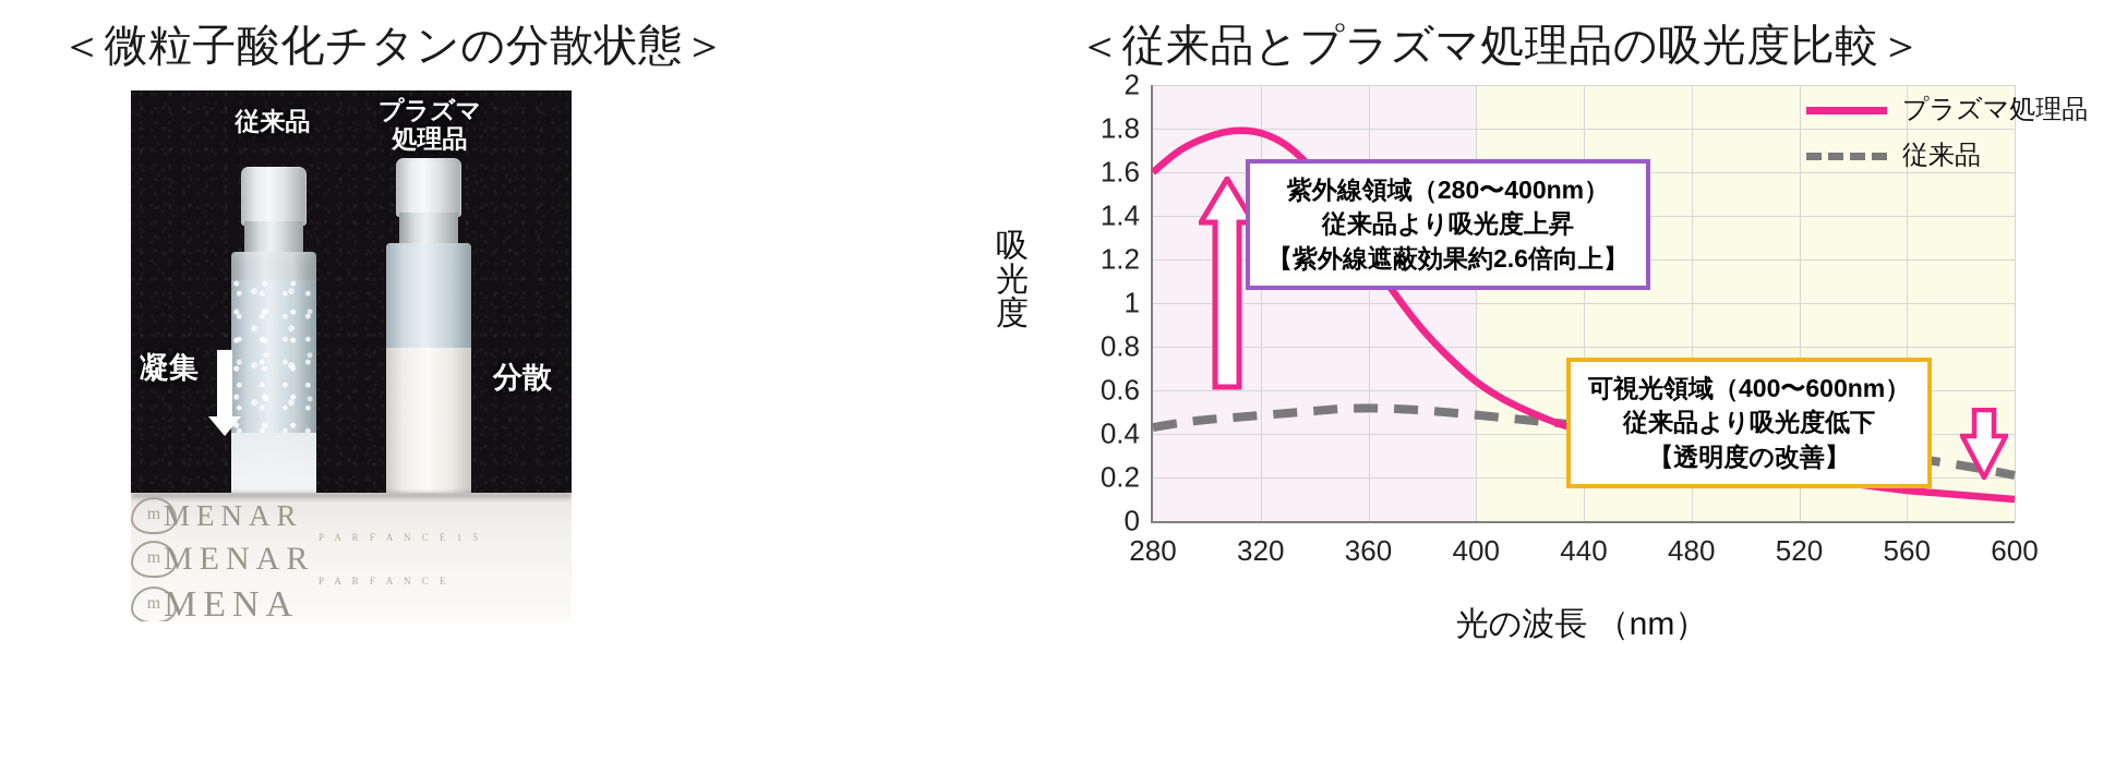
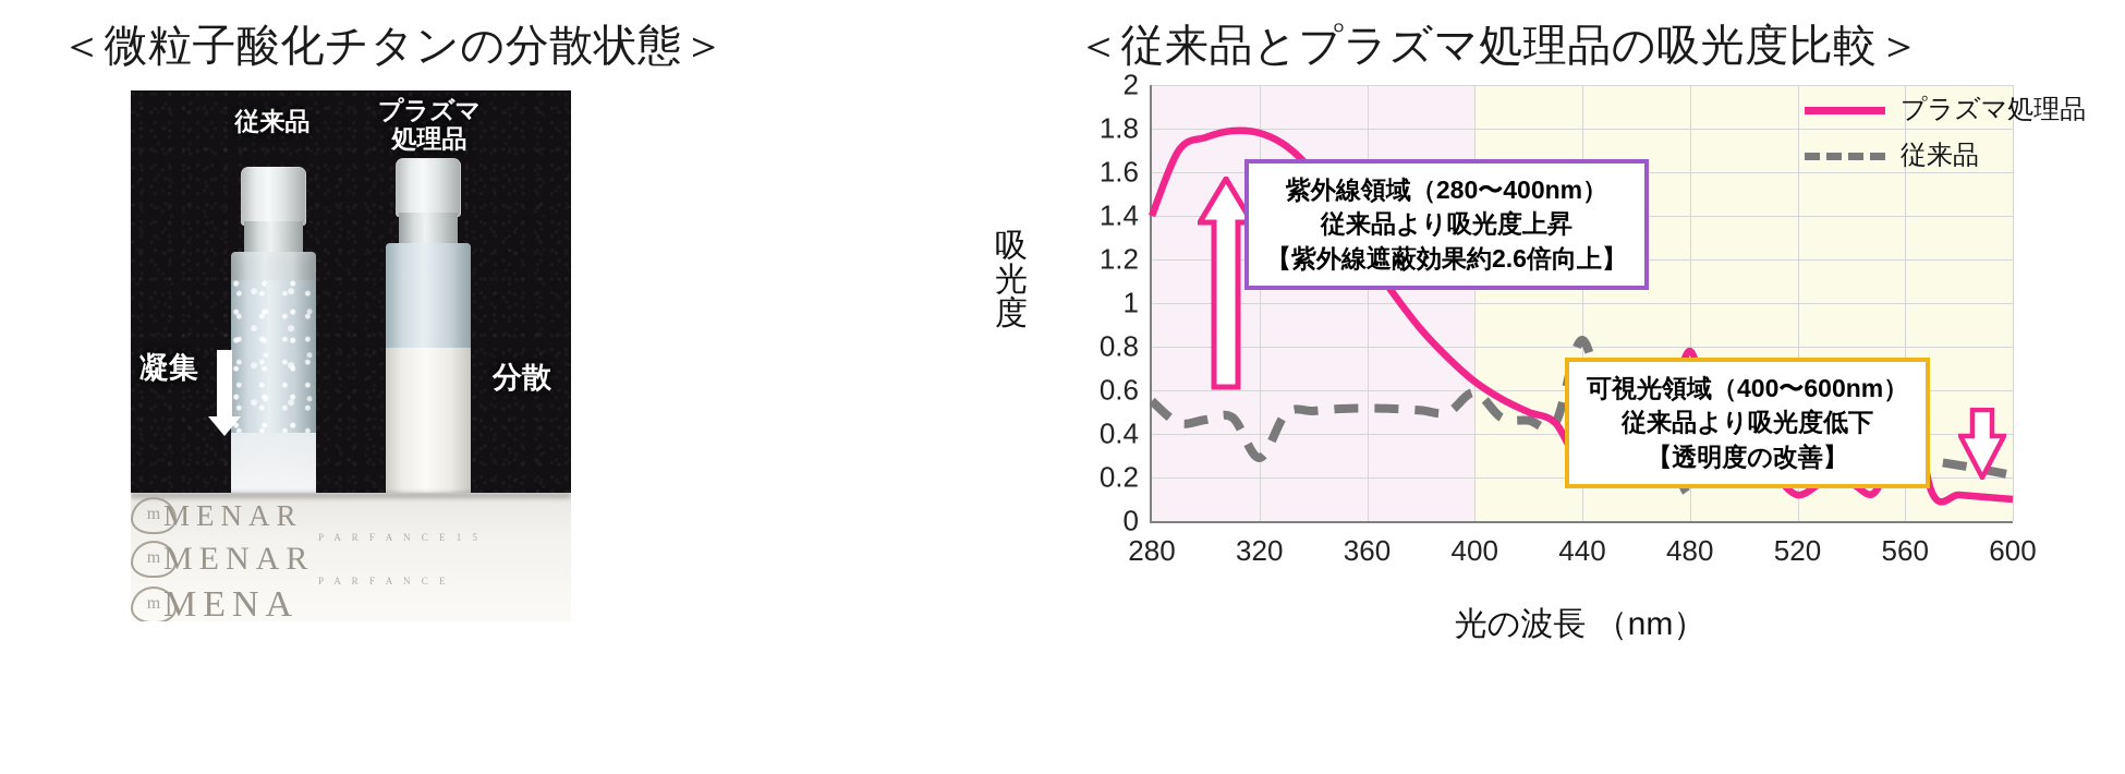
プラズマ処理品/280: 1.60 -> 1.40
従来品/280: 0.43 -> 0.55
従来品/320: 0.48 -> 0.29
従来品/400: 0.49 -> 0.59
プラズマ処理品/440: 0.41 -> 0.26
従来品/440: 0.44 -> 0.83
プラズマ処理品/480: 0.28 -> 0.78
従来品/480: 0.39 -> 0.12
プラズマ処理品/520: 0.20 -> 0.12
プラズマ処理品/560: 0.14 -> 0.66
